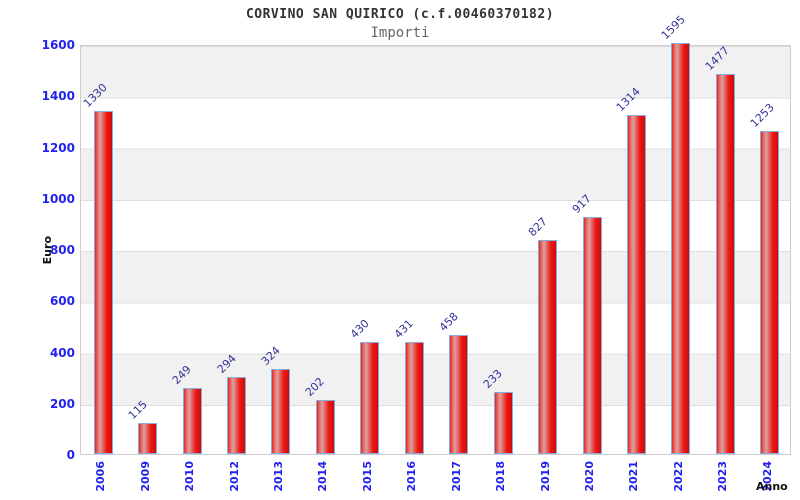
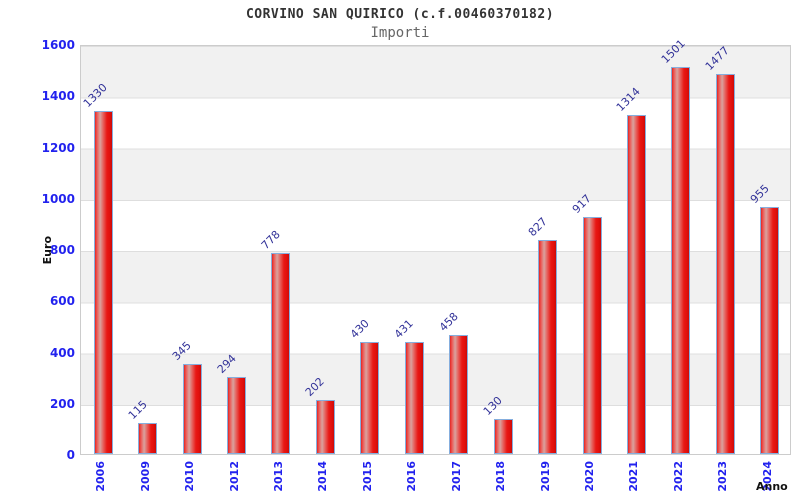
2010: 249 -> 345
2013: 324 -> 778
2018: 233 -> 130
2022: 1595 -> 1501
2024: 1253 -> 955
